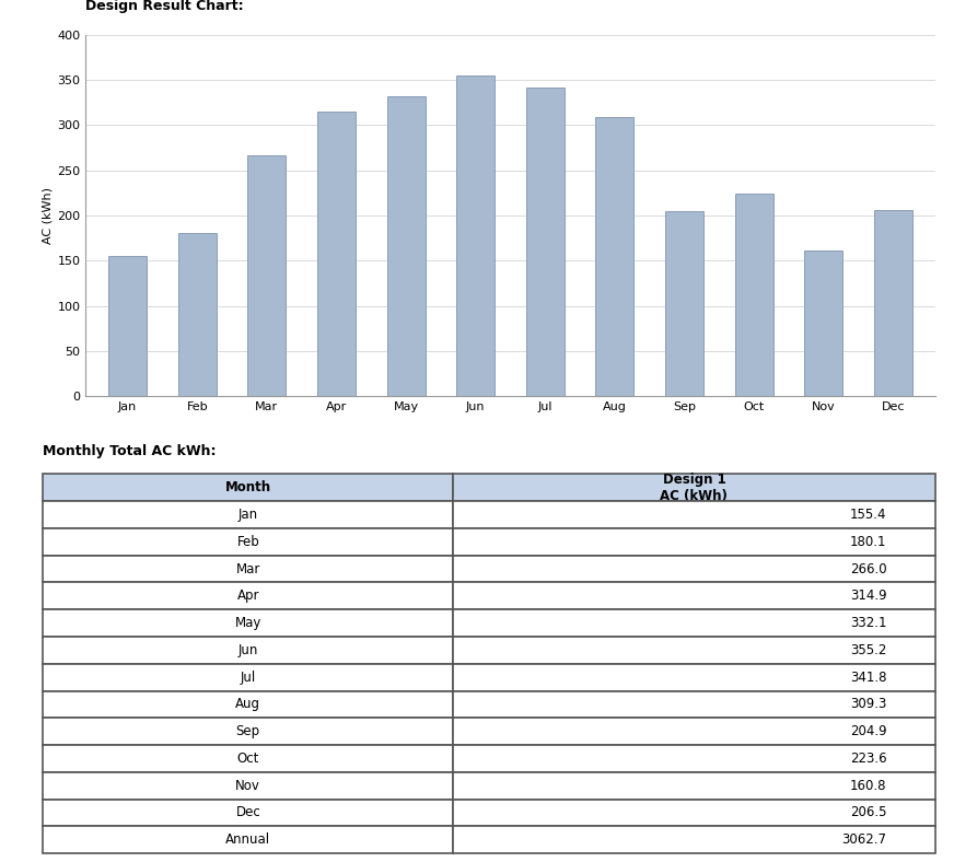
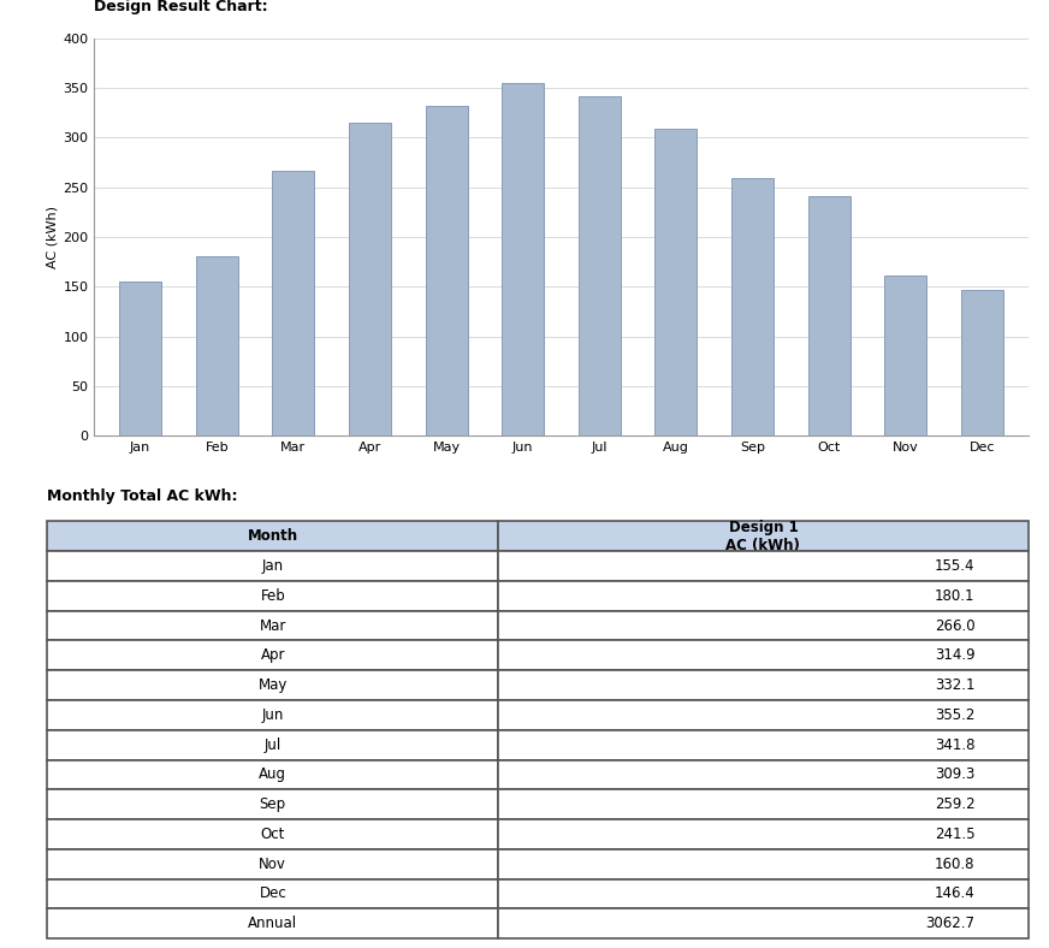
Sep: 204.9 -> 259.2
Oct: 223.6 -> 241.5
Dec: 206.5 -> 146.4
